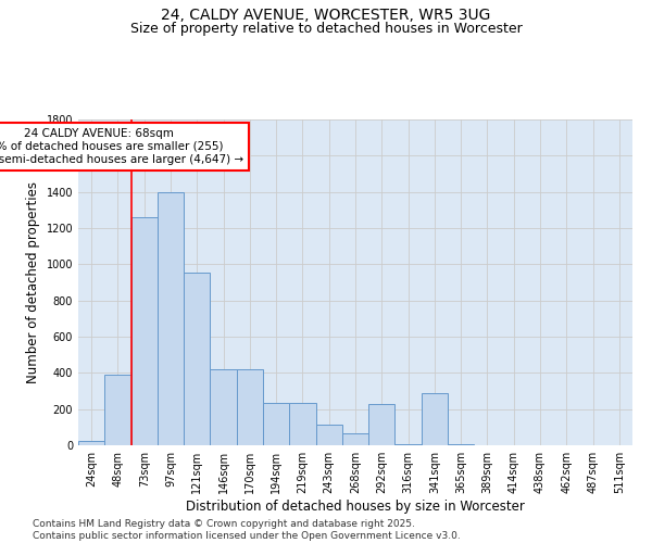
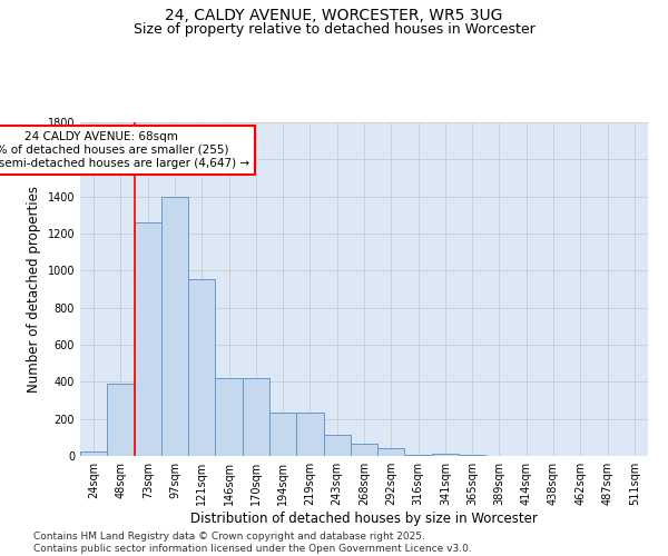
292sqm: 230 -> 40
341sqm: 290 -> 10
